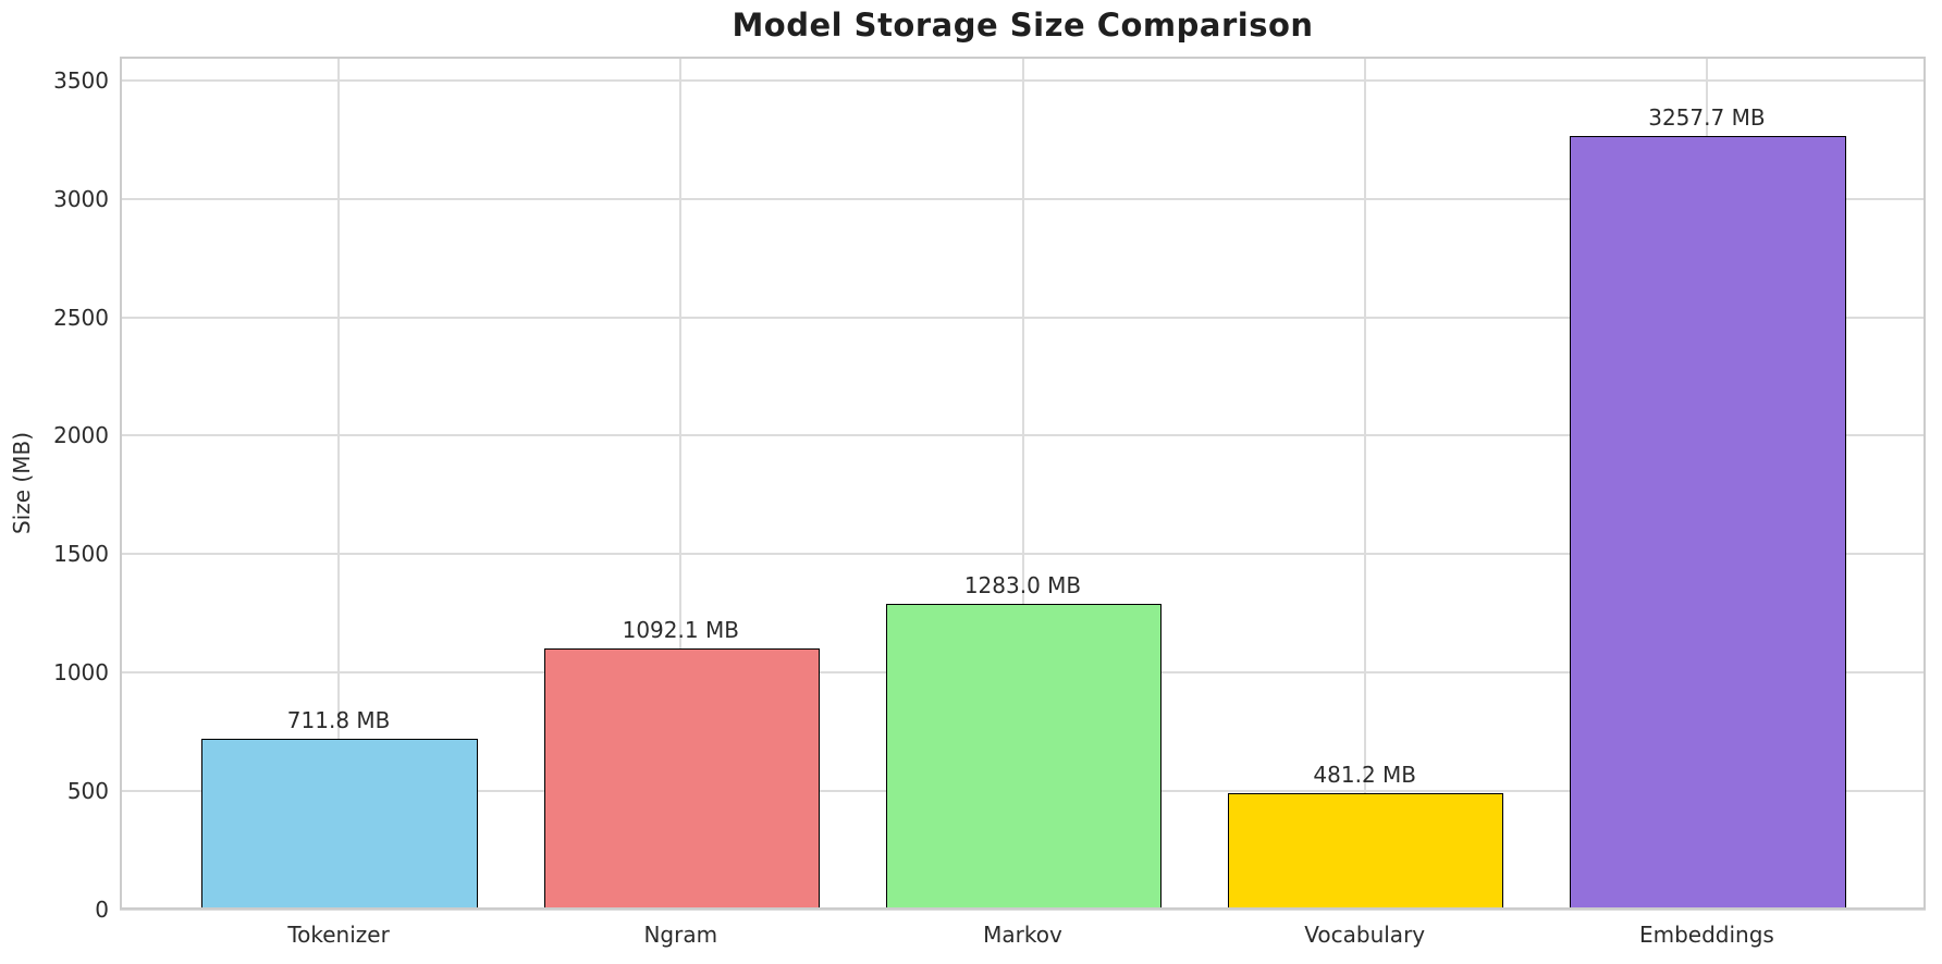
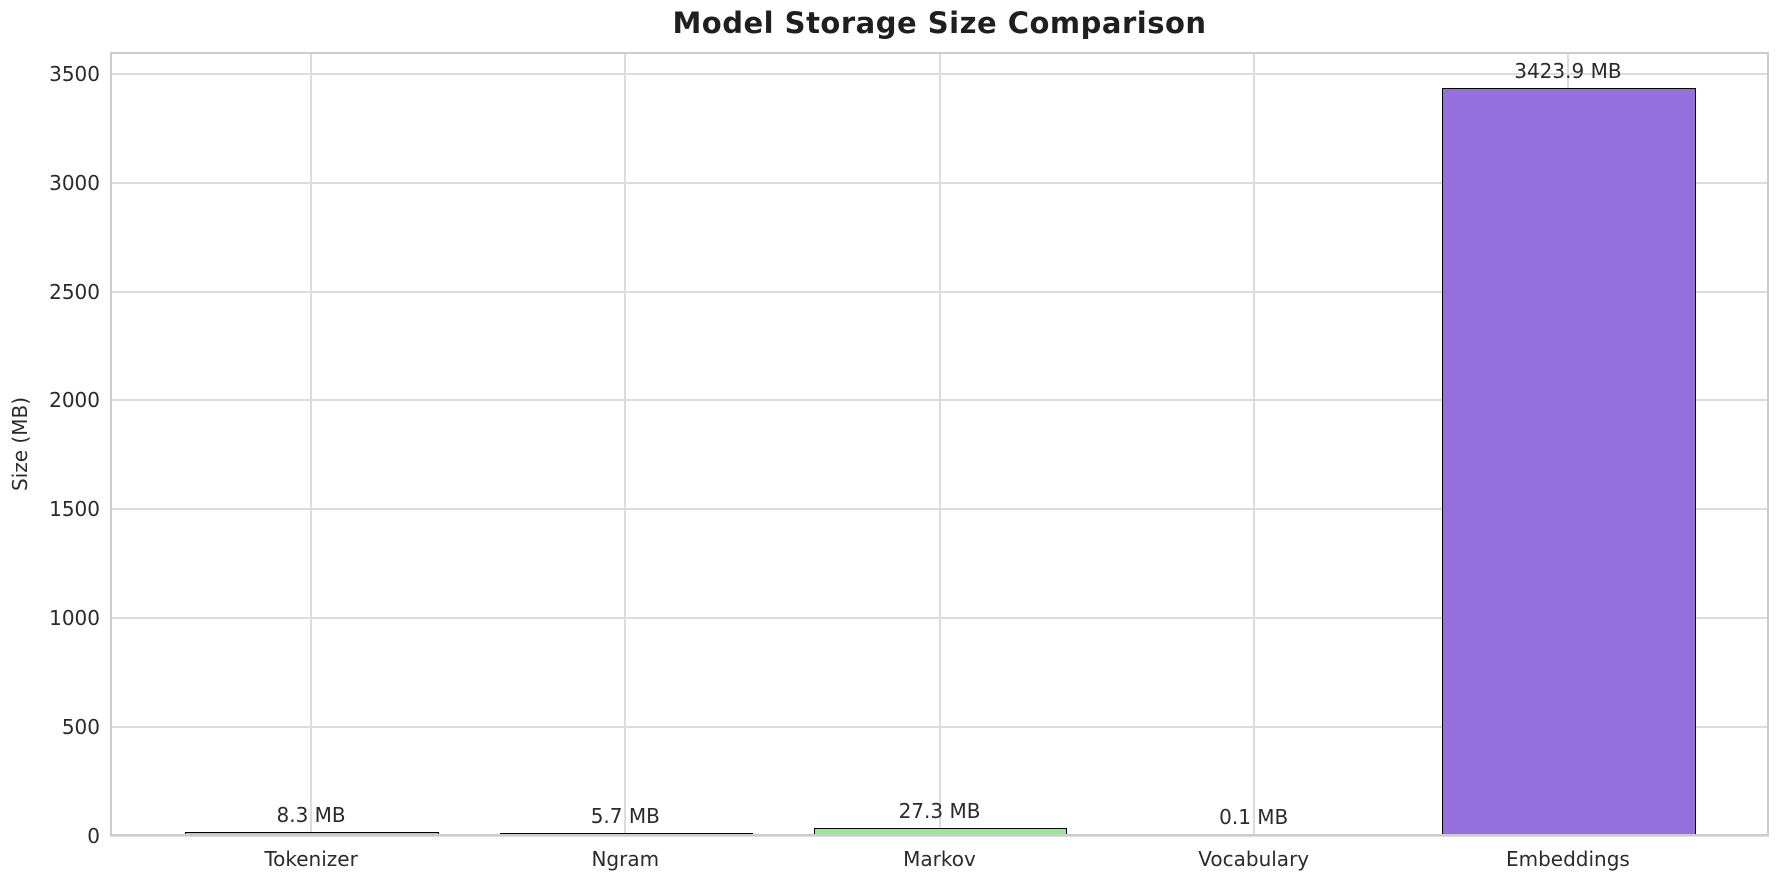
Tokenizer: 711.8 -> 8.3
Ngram: 1092.1 -> 5.7
Markov: 1283.0 -> 27.3
Vocabulary: 481.2 -> 0.1
Embeddings: 3257.7 -> 3423.9
